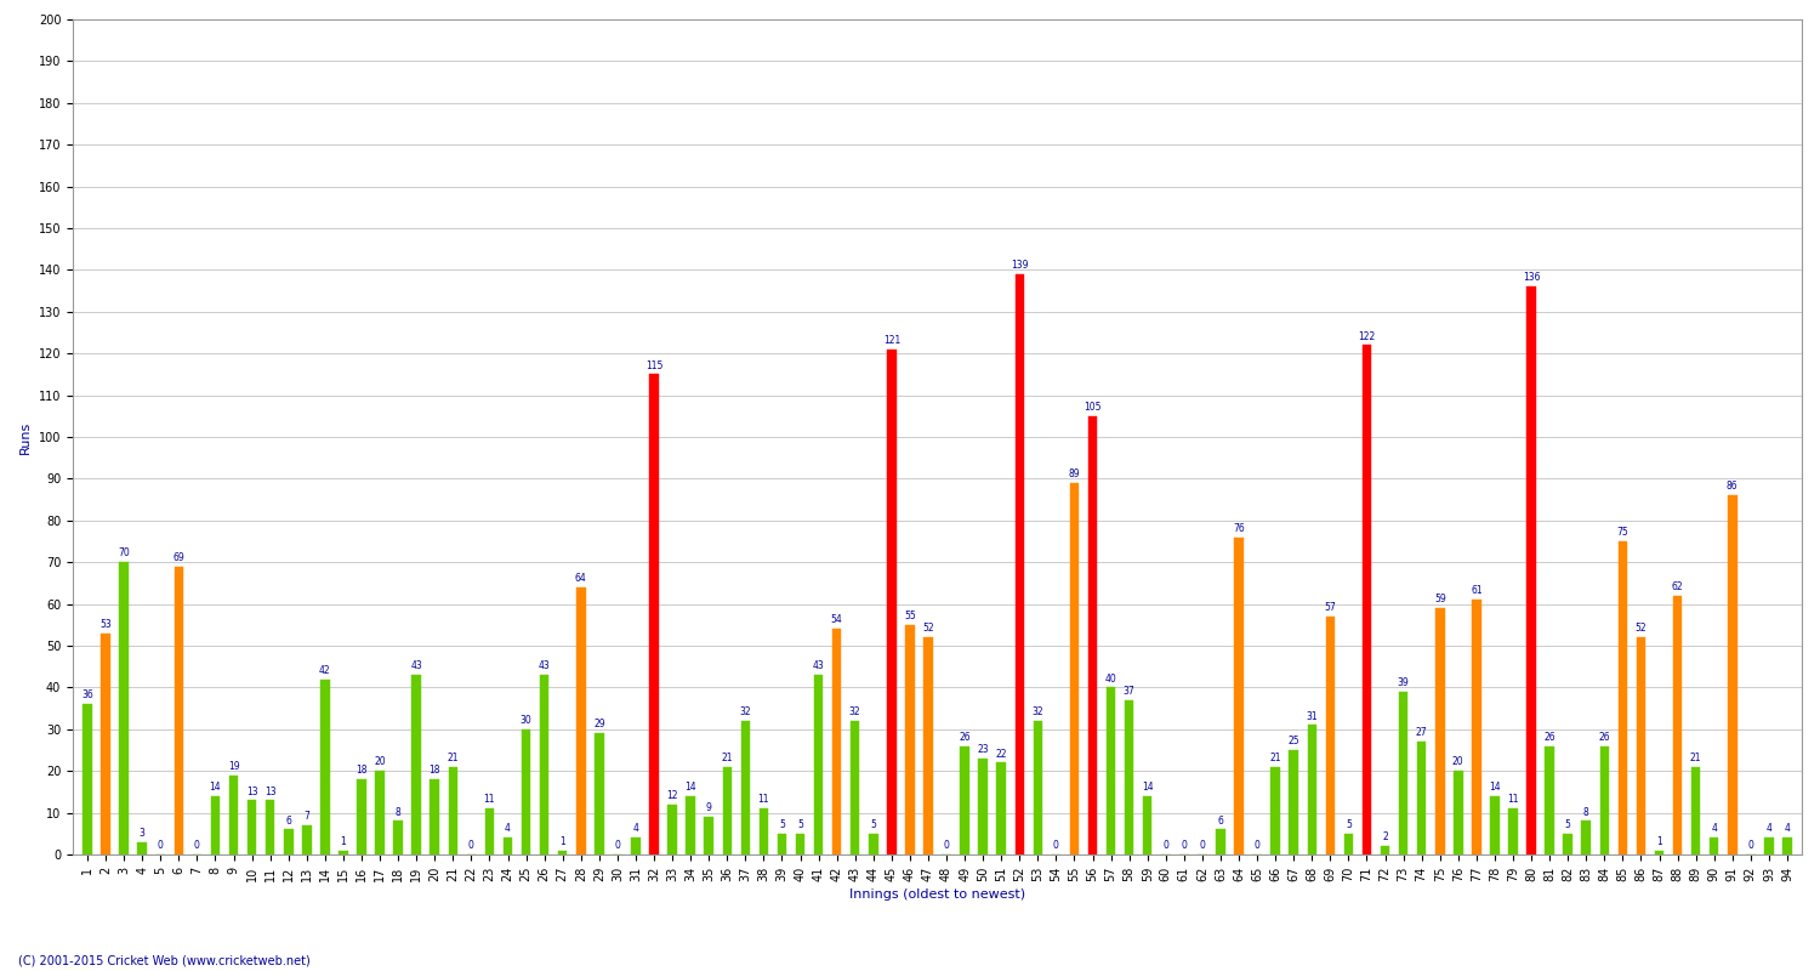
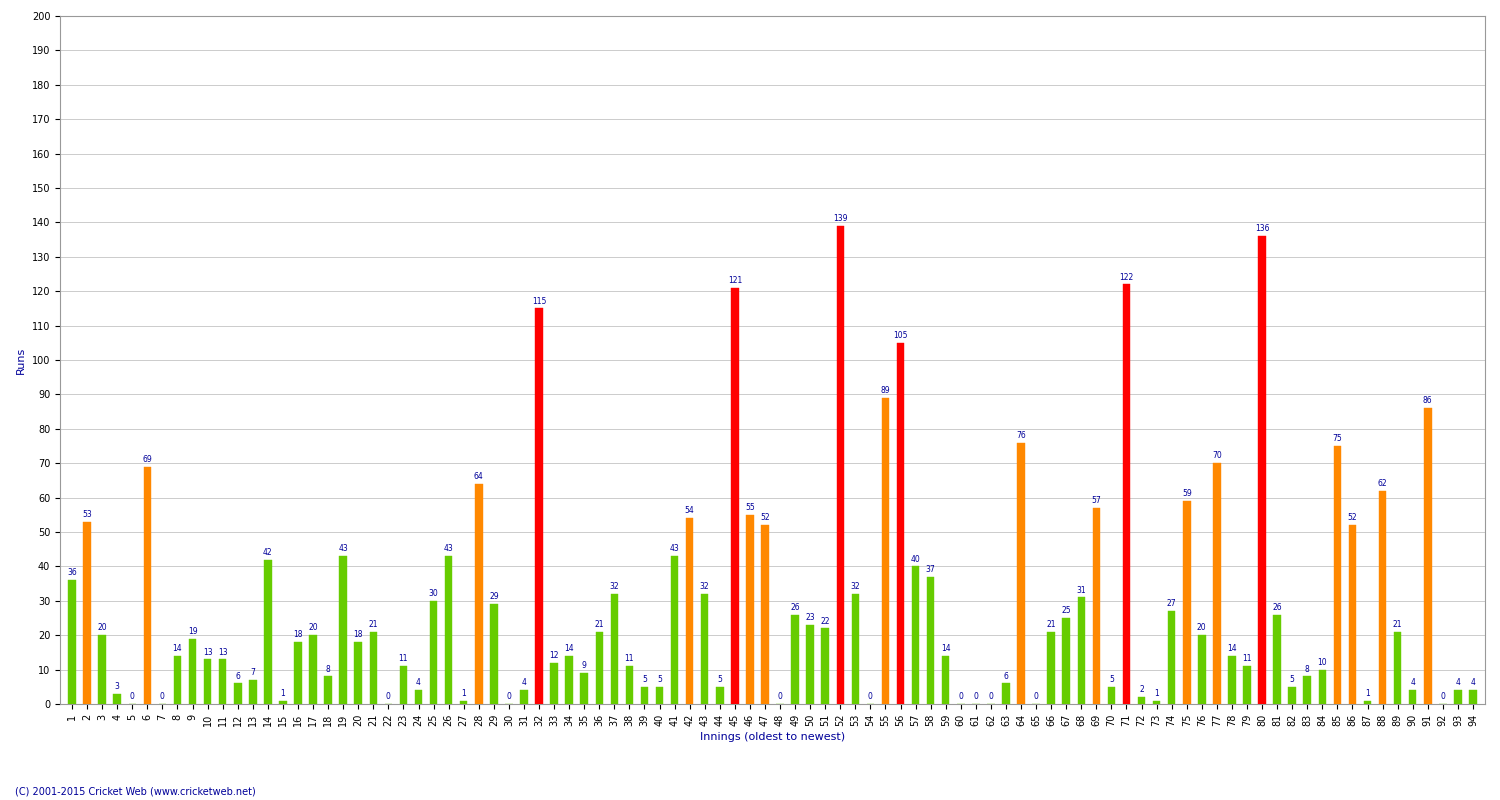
3: 70 -> 20
73: 39 -> 1
77: 61 -> 70
84: 26 -> 10
